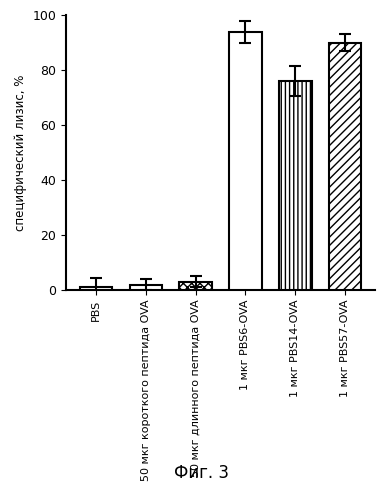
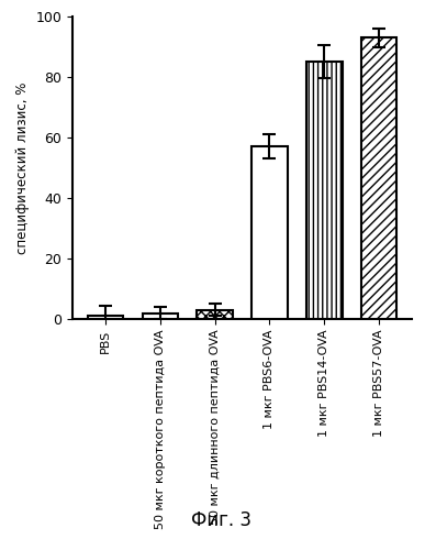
1 мкг PBS6-OVA: 94 -> 57
1 мкг PBS14-OVA: 76 -> 85
1 мкг PBS57-OVA: 90 -> 93
